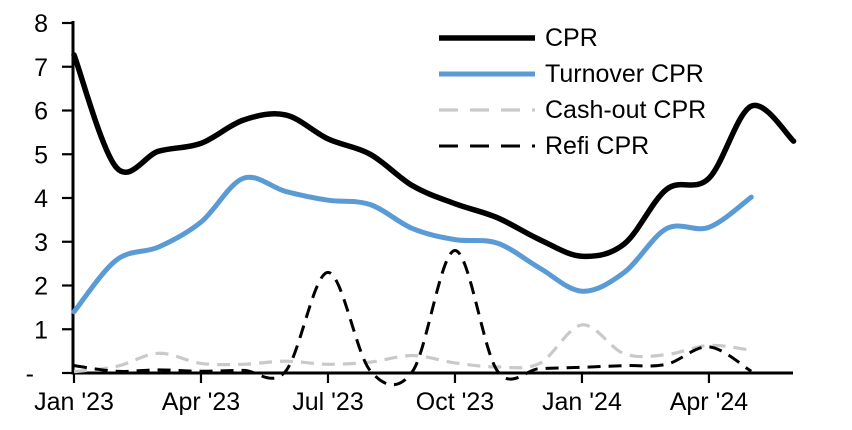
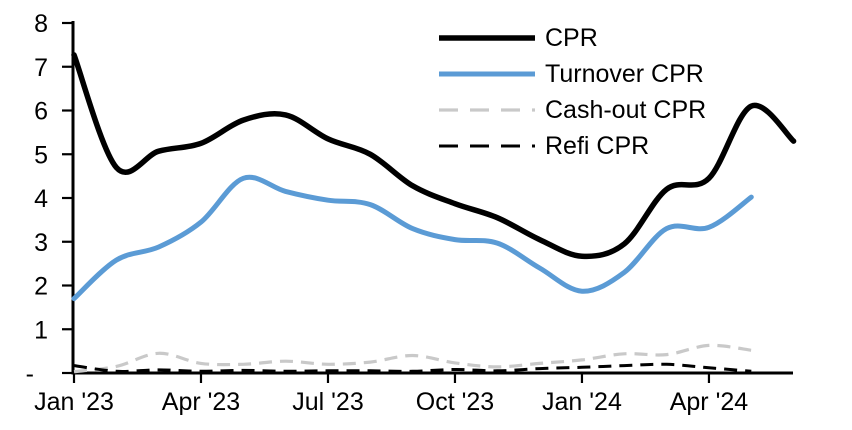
Turnover CPR/Jan '23: 1.4 -> 1.7
Refi CPR/Jul '23: 2.3 -> 0.1
Refi CPR/Oct '23: 2.8 -> 0.1
Cash-out CPR/Jan '24: 1.1 -> 0.3
Refi CPR/Apr '24: 0.6 -> 0.1
